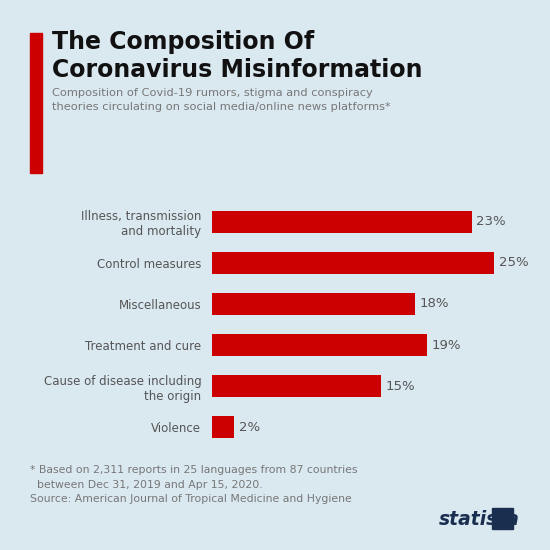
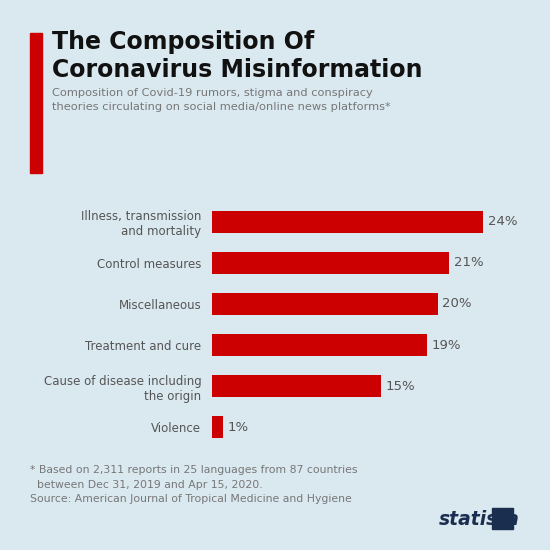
Illness, transmission and mortality: 23% -> 24%
Control measures: 25% -> 21%
Miscellaneous: 18% -> 20%
Violence: 2% -> 1%
